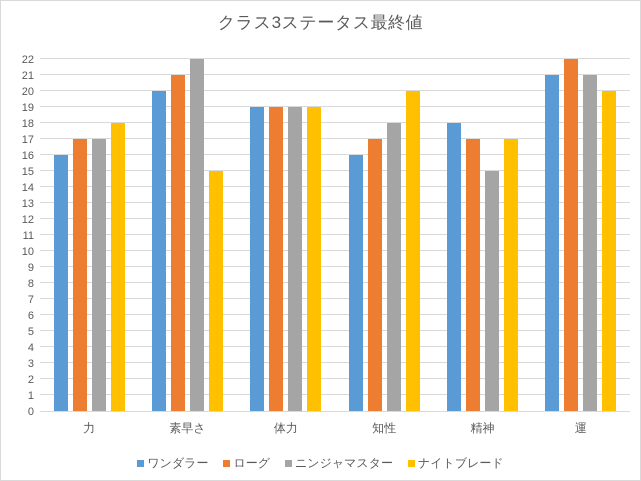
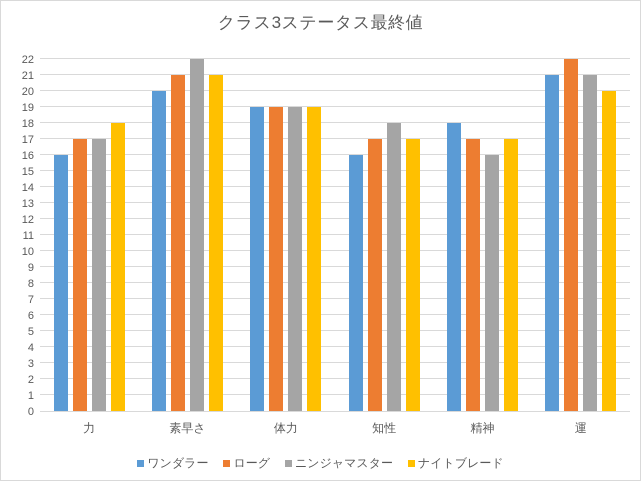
ナイトブレード/素早さ: 15 -> 21
ナイトブレード/知性: 20 -> 17
ニンジャマスター/精神: 15 -> 16
